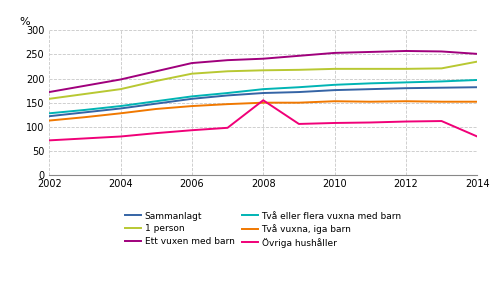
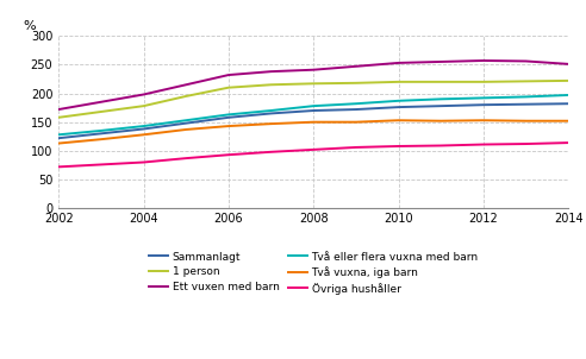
Övriga hushåller/2008: 155 -> 102
1 person/2014: 235 -> 222
Övriga hushåller/2014: 80 -> 114
